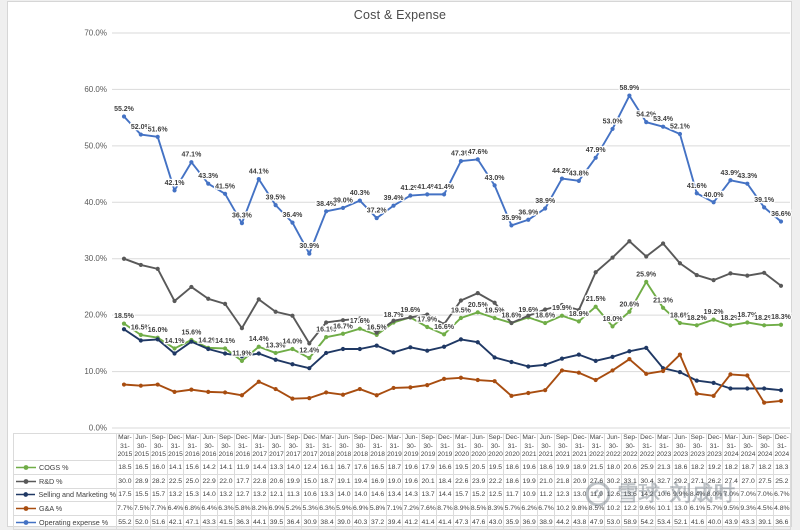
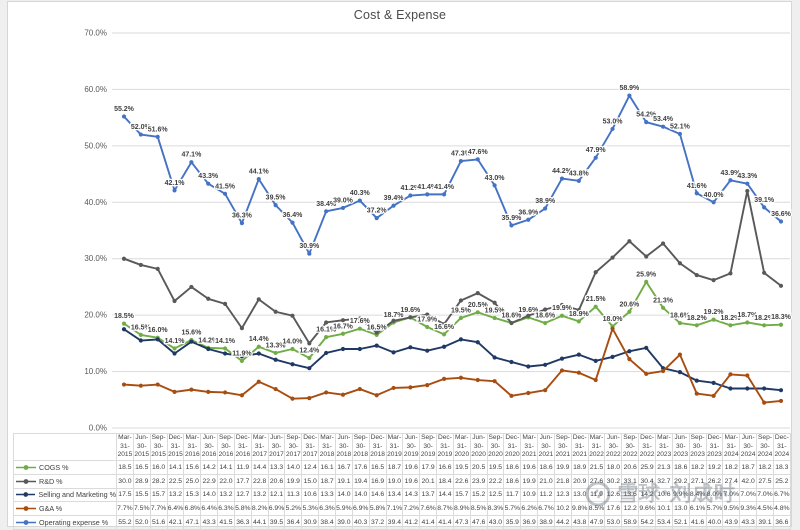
G&A %/Jun-30-2022: 10.2 -> 17.6
R&D %/Jun-30-2024: 27.0 -> 42.0
